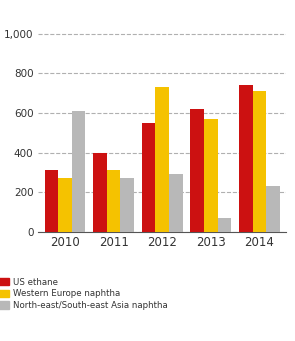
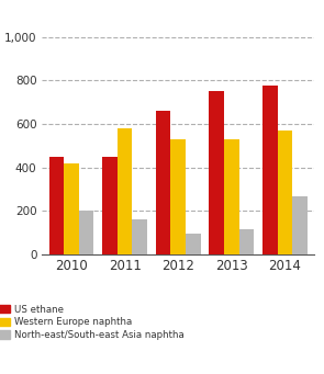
US ethane/2010: 310 -> 450
Western Europe naphtha/2010: 270 -> 420
North-east/South-east Asia naphtha/2010: 610 -> 200
US ethane/2011: 400 -> 450
Western Europe naphtha/2011: 310 -> 580
North-east/South-east Asia naphtha/2011: 270 -> 160
US ethane/2012: 550 -> 660
Western Europe naphtha/2012: 730 -> 530
North-east/South-east Asia naphtha/2012: 290 -> 100
US ethane/2013: 620 -> 750
Western Europe naphtha/2013: 570 -> 530
North-east/South-east Asia naphtha/2013: 70 -> 120
US ethane/2014: 740 -> 780
Western Europe naphtha/2014: 710 -> 570
North-east/South-east Asia naphtha/2014: 230 -> 260
